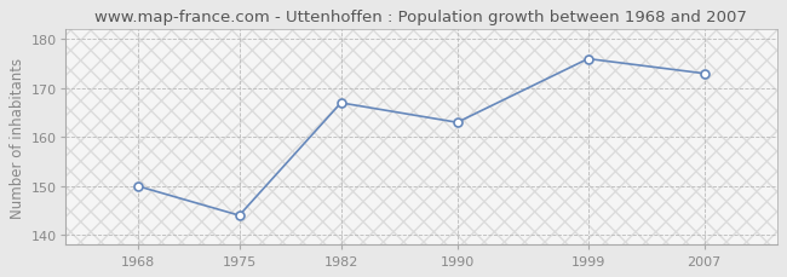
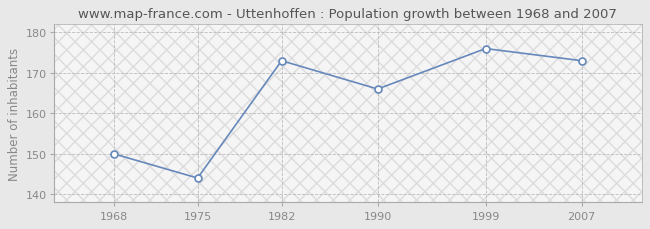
1982: 167 -> 173
1990: 163 -> 166
